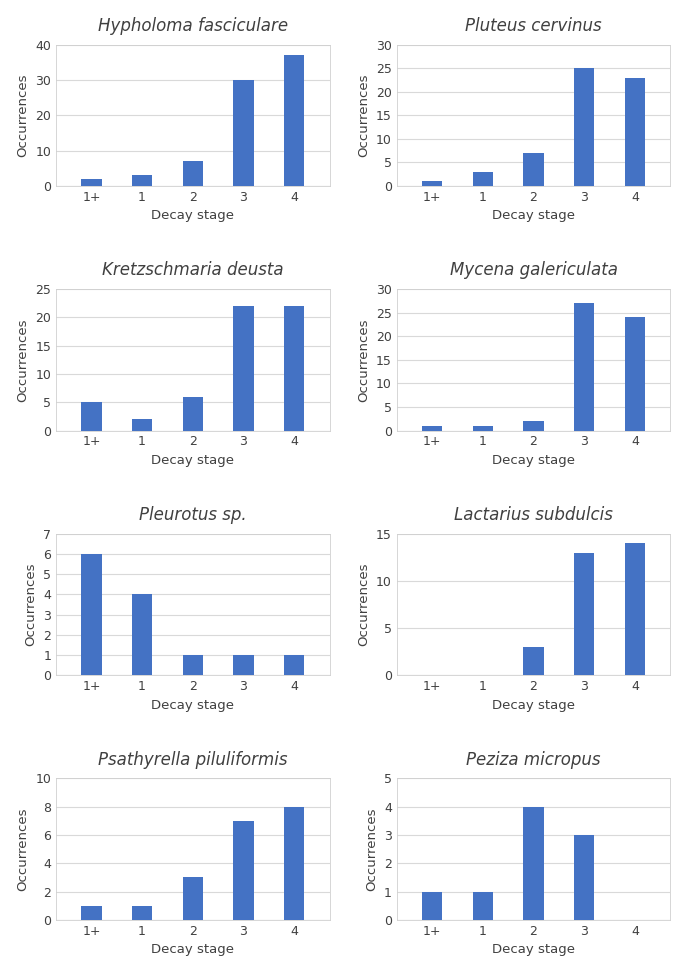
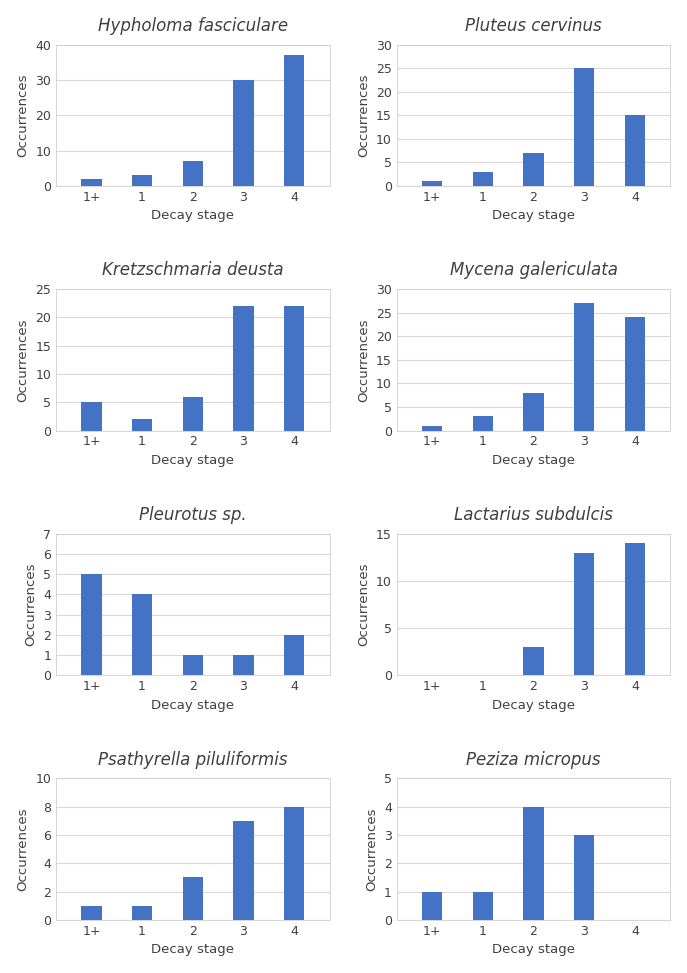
Pluteus cervinus/4: 23 -> 15
Mycena galericulata/1: 1 -> 3
Mycena galericulata/2: 2 -> 8
Pleurotus sp./1+: 6 -> 5
Pleurotus sp./4: 1 -> 2
